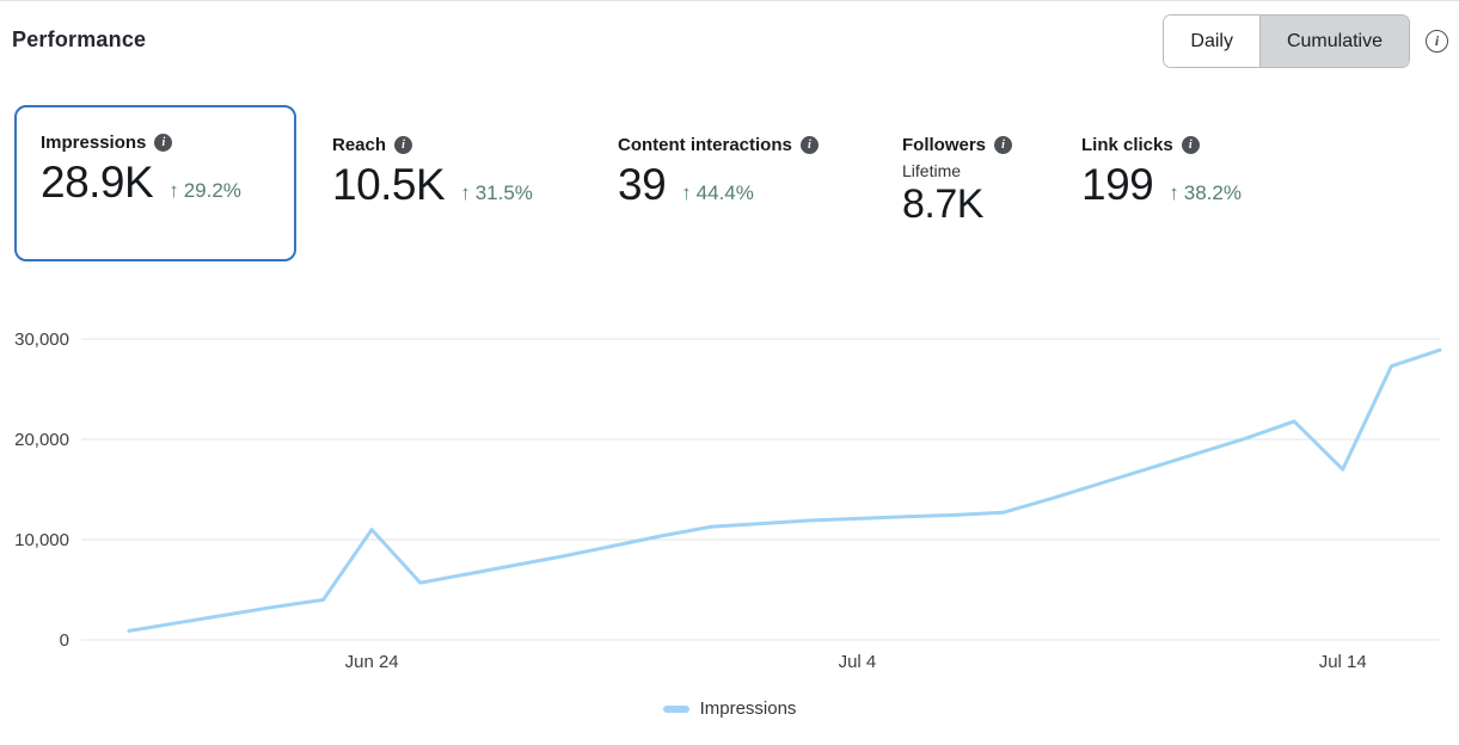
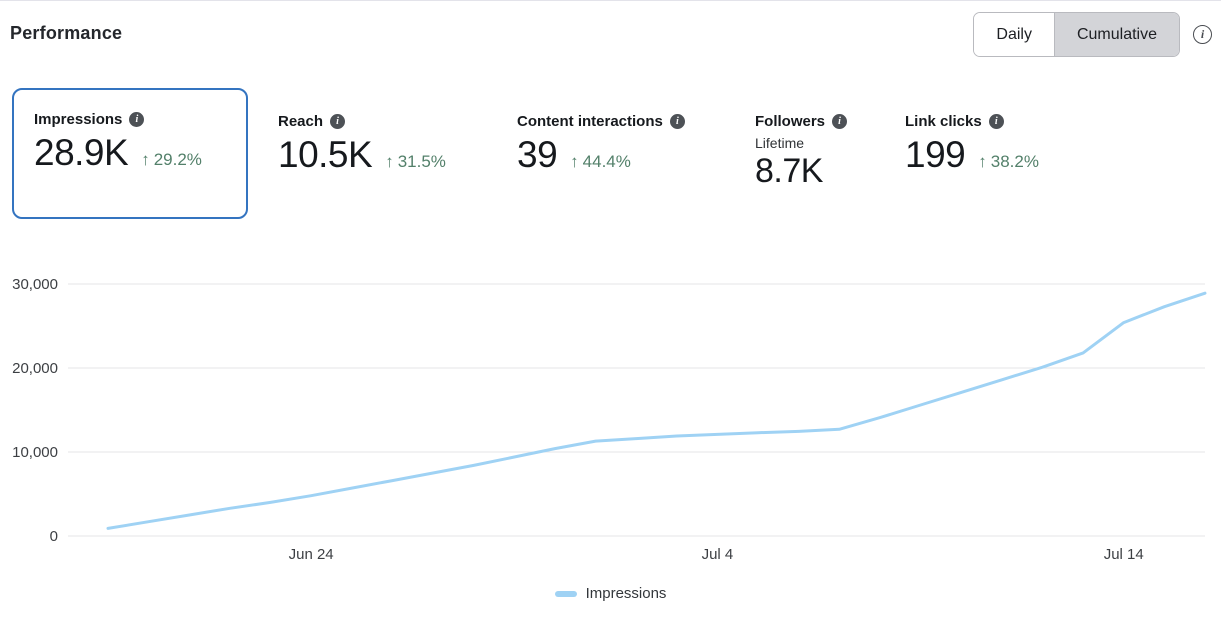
Jun 24: 11000 -> 5000
Jul 14: 17000 -> 25000
